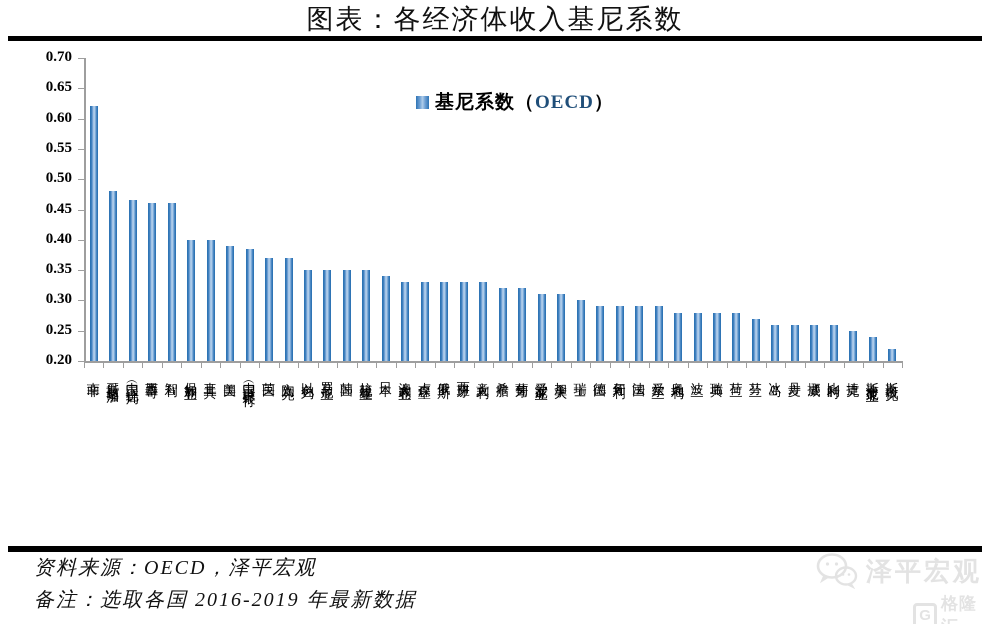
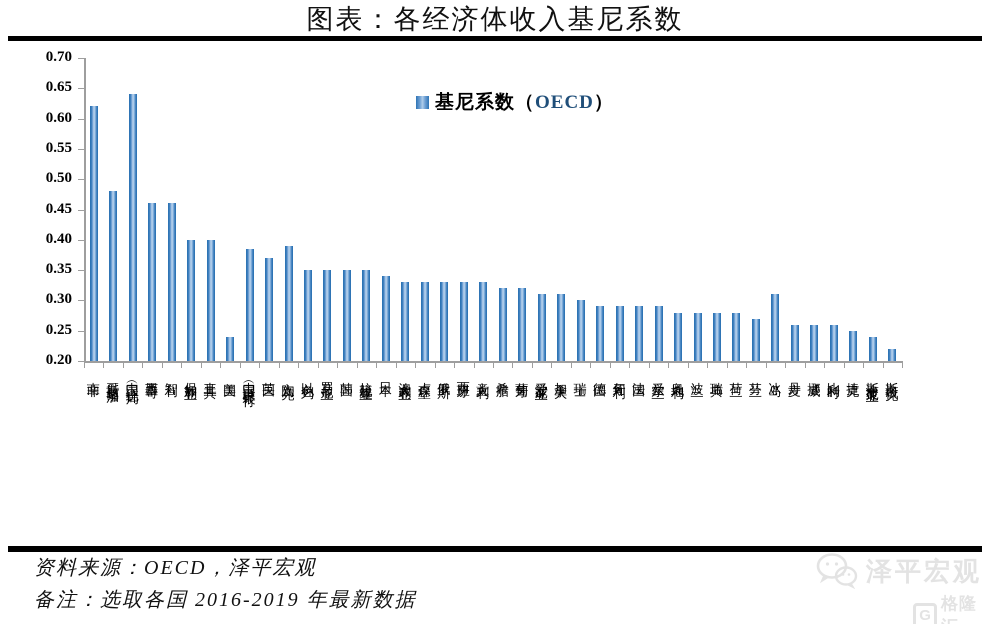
中国（统计局）: 0.47 -> 0.64
美国: 0.39 -> 0.24
立陶宛: 0.37 -> 0.39
冰岛: 0.26 -> 0.31
